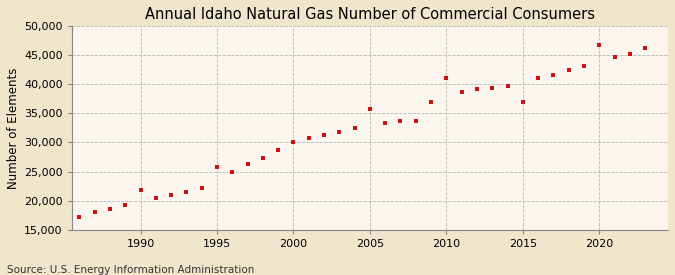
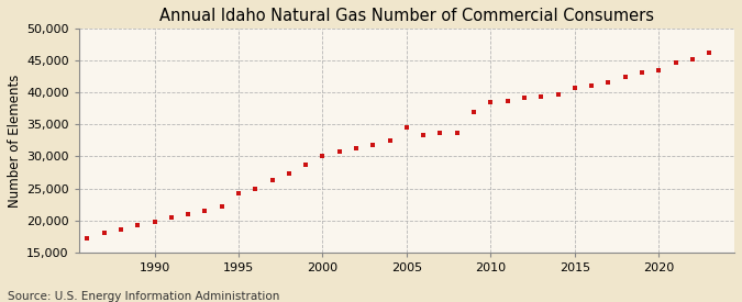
1990: 21,800 -> 19,800
1995: 25,800 -> 24,200
2005: 35,800 -> 34,600
2010: 41,000 -> 38,400
2015: 37,000 -> 40,700
2020: 46,800 -> 43,500
